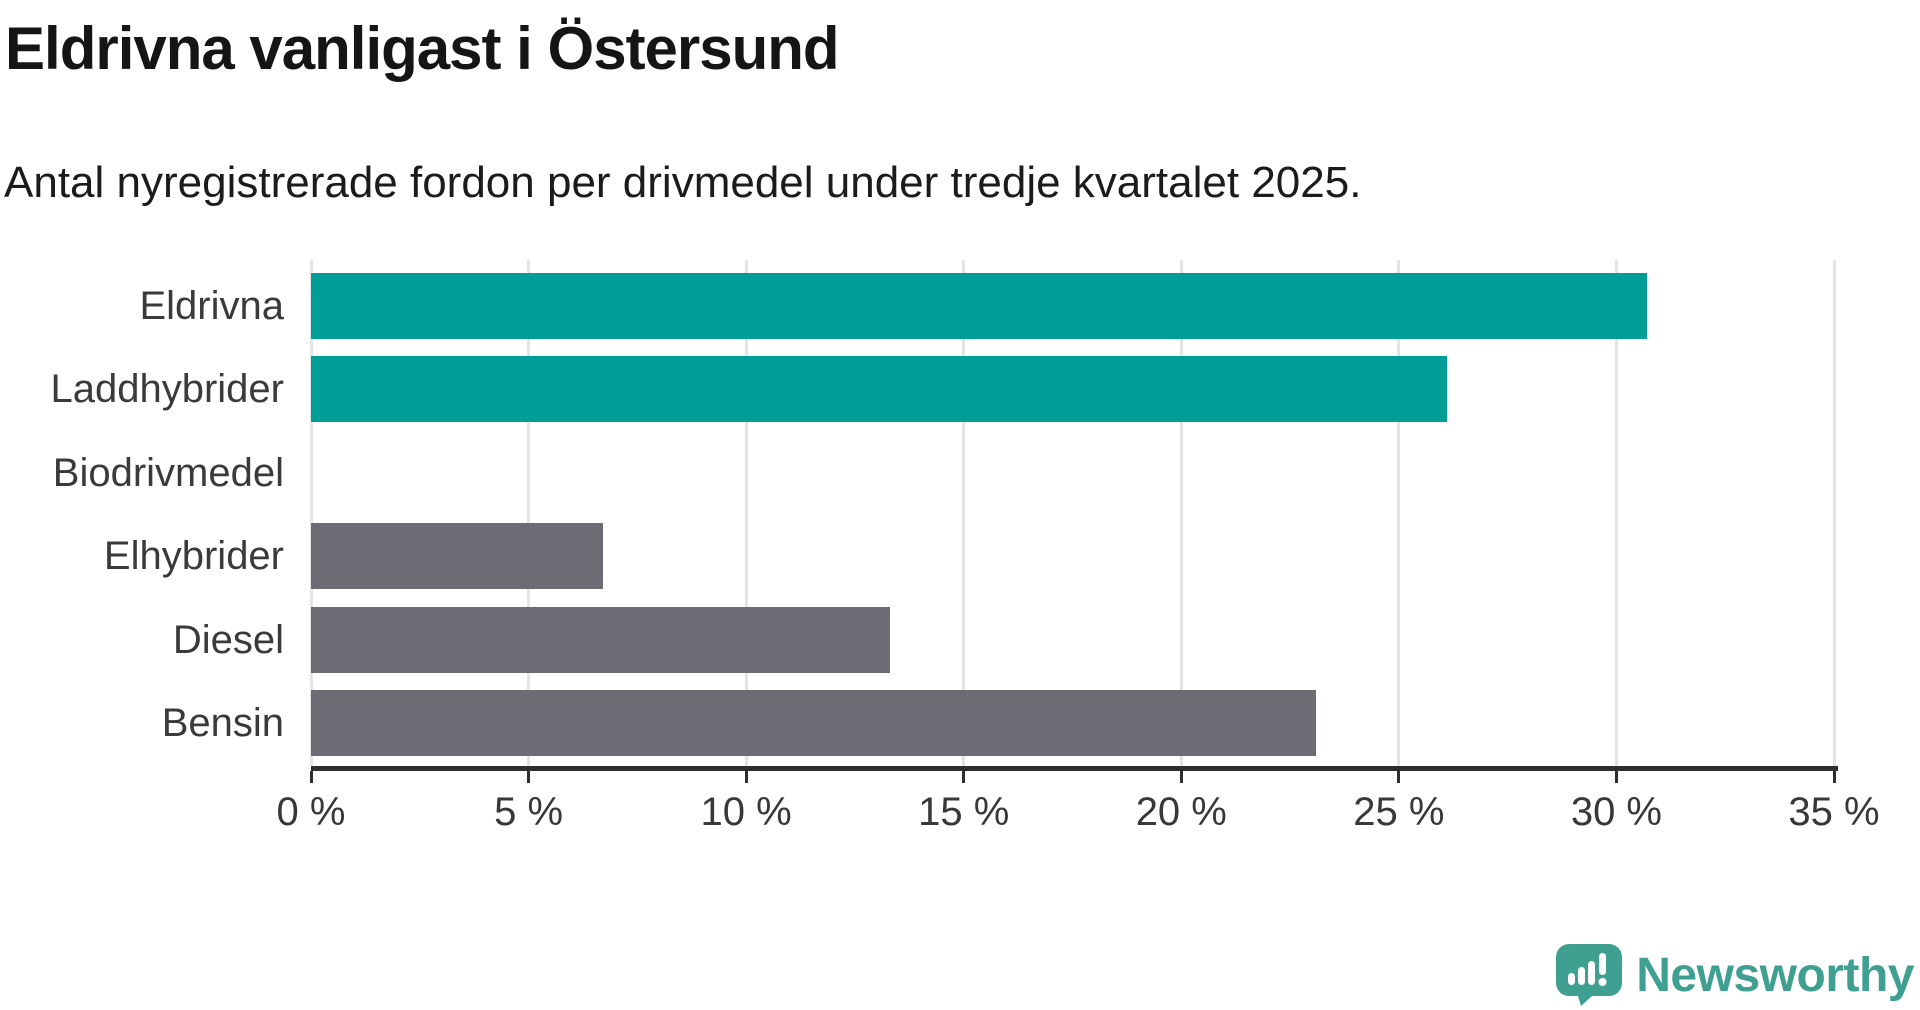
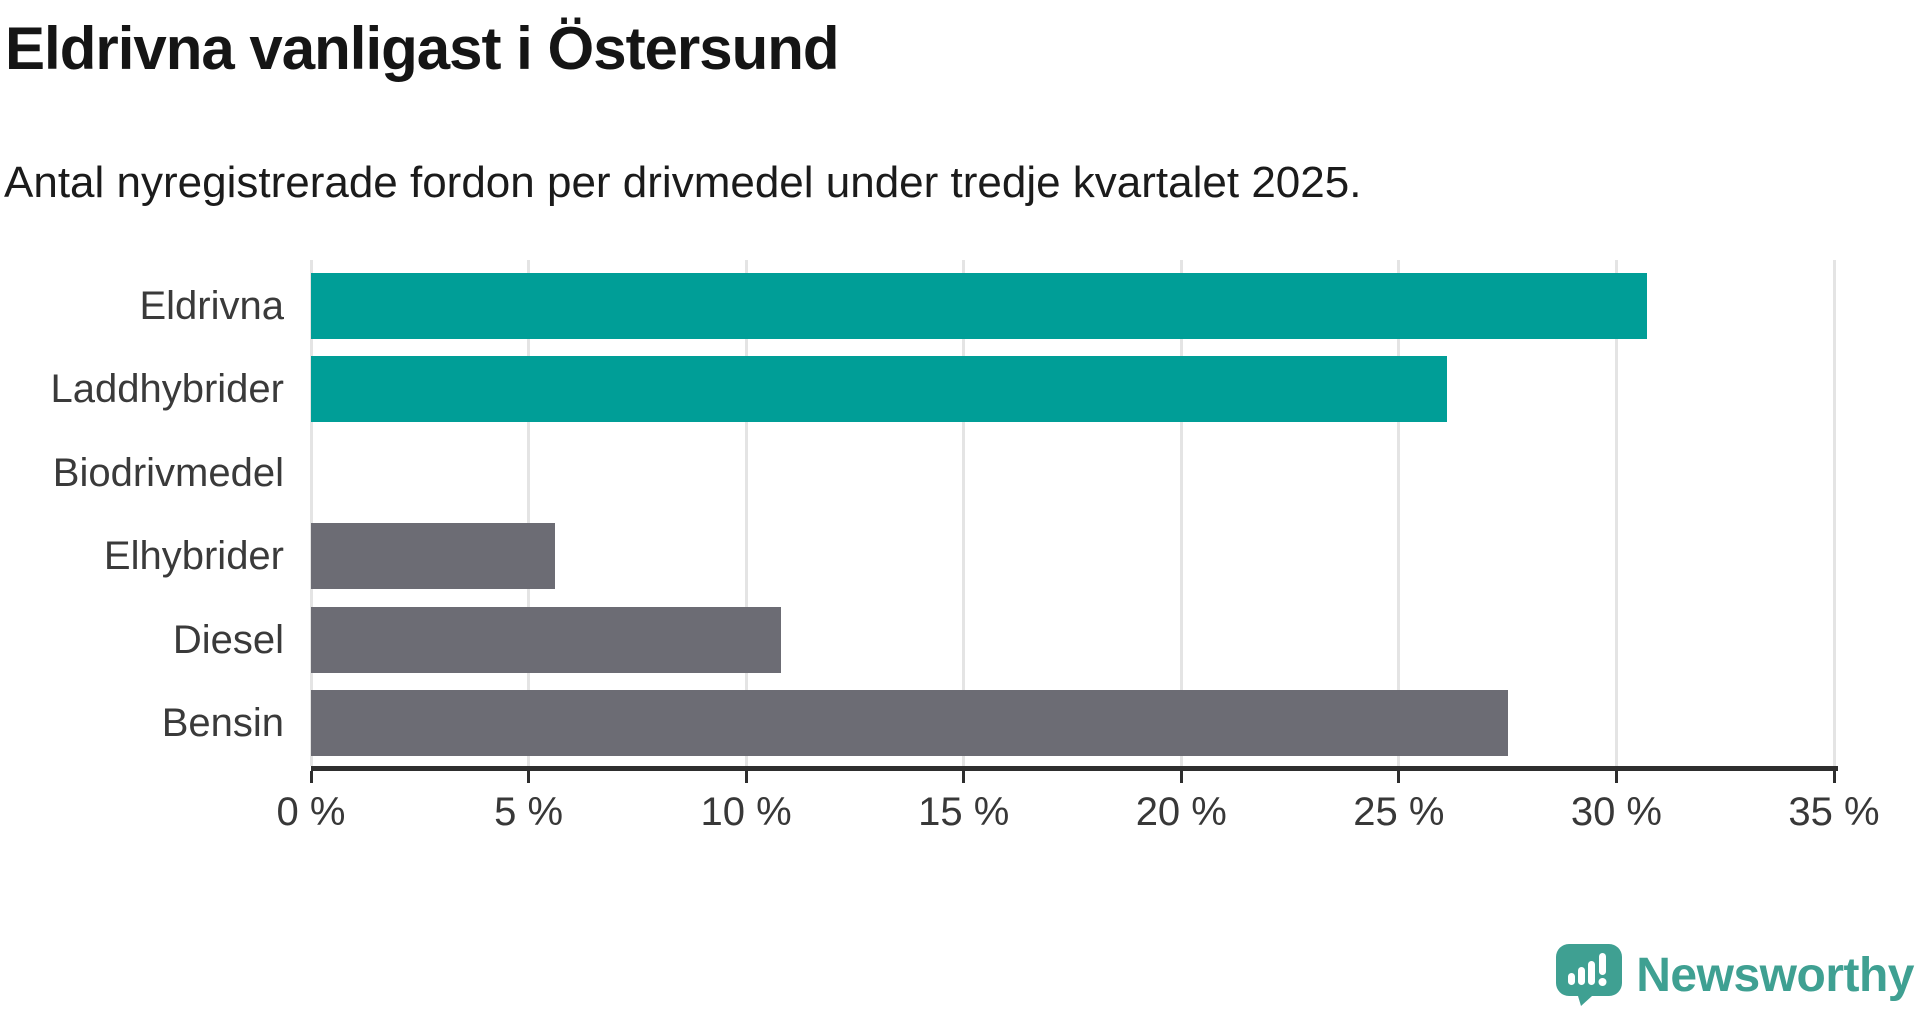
Elhybrider: 6.7% -> 5.6%
Diesel: 13.3% -> 10.8%
Bensin: 23.1% -> 27.5%
